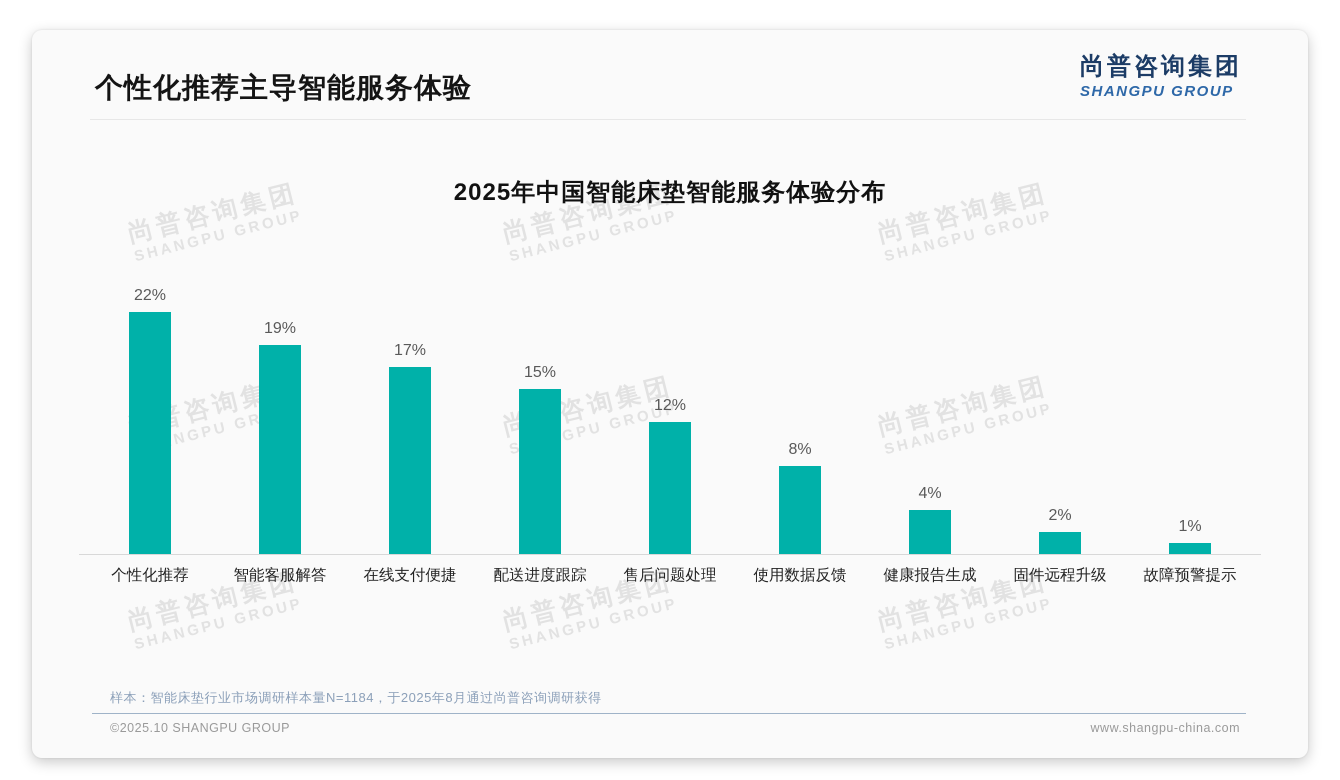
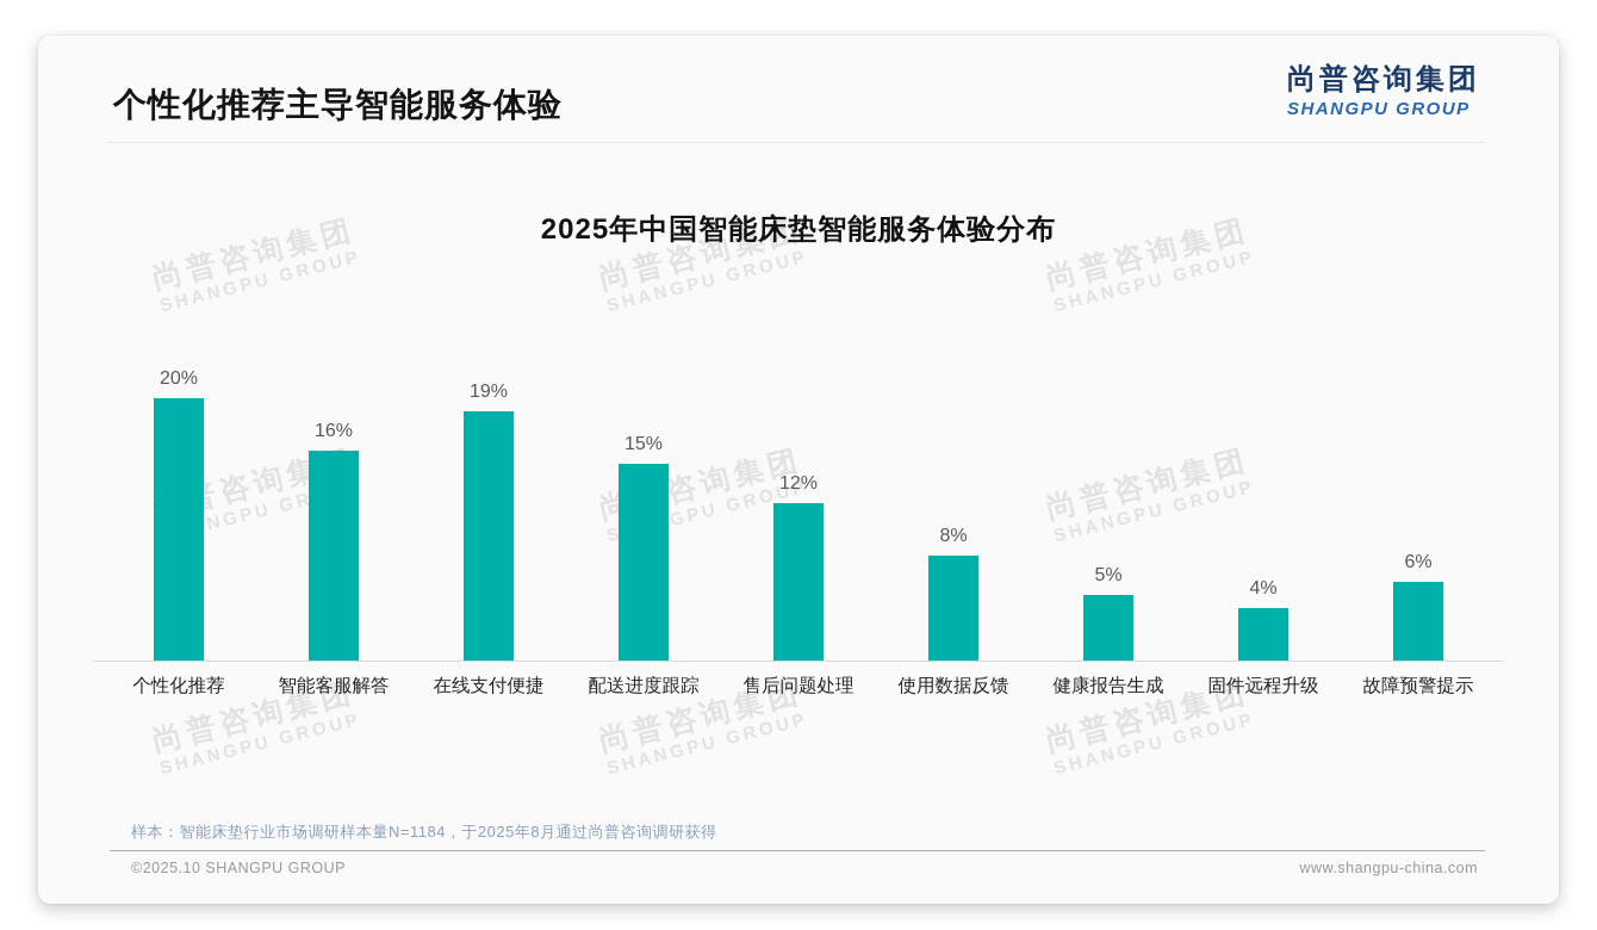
个性化推荐: 22% -> 20%
智能客服解答: 19% -> 16%
在线支付便捷: 17% -> 19%
健康报告生成: 4% -> 5%
固件远程升级: 2% -> 4%
故障预警提示: 1% -> 6%
